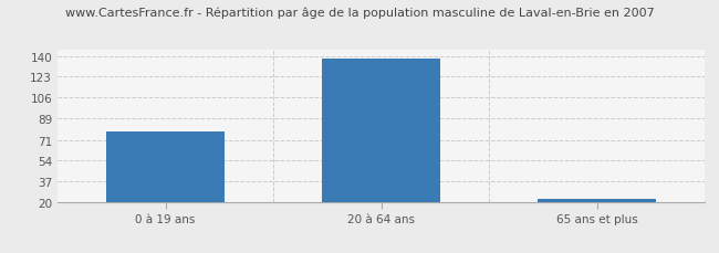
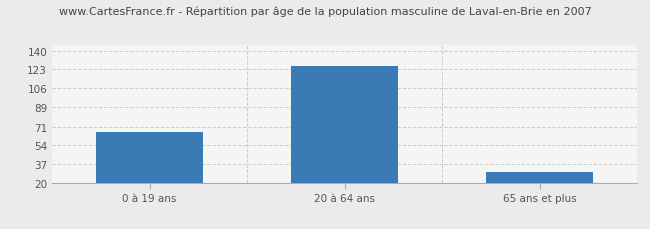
0 à 19 ans: 78 -> 66
20 à 64 ans: 138 -> 126
65 ans et plus: 23 -> 30
